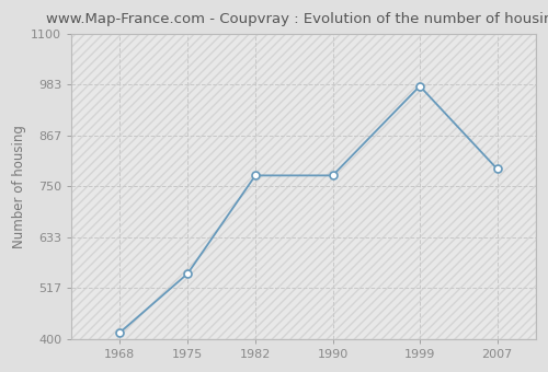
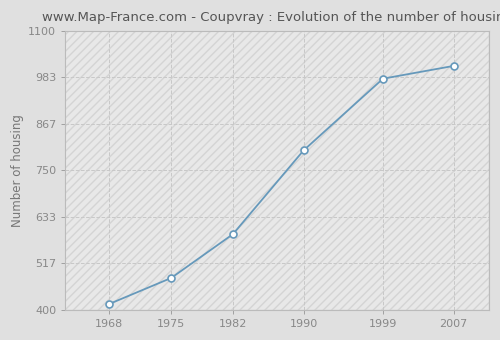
1975: 550 -> 480
1982: 775 -> 590
1990: 775 -> 800
2007: 790 -> 1012
